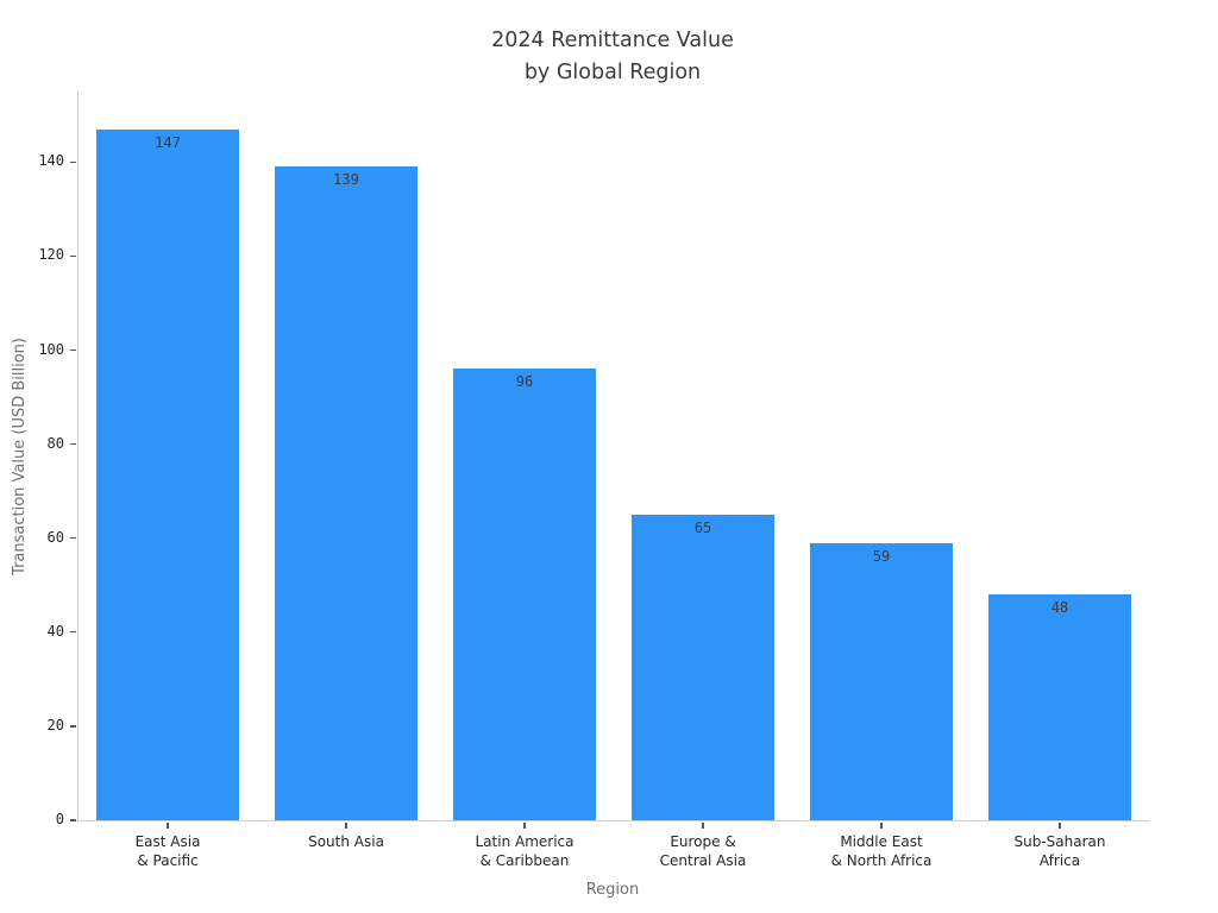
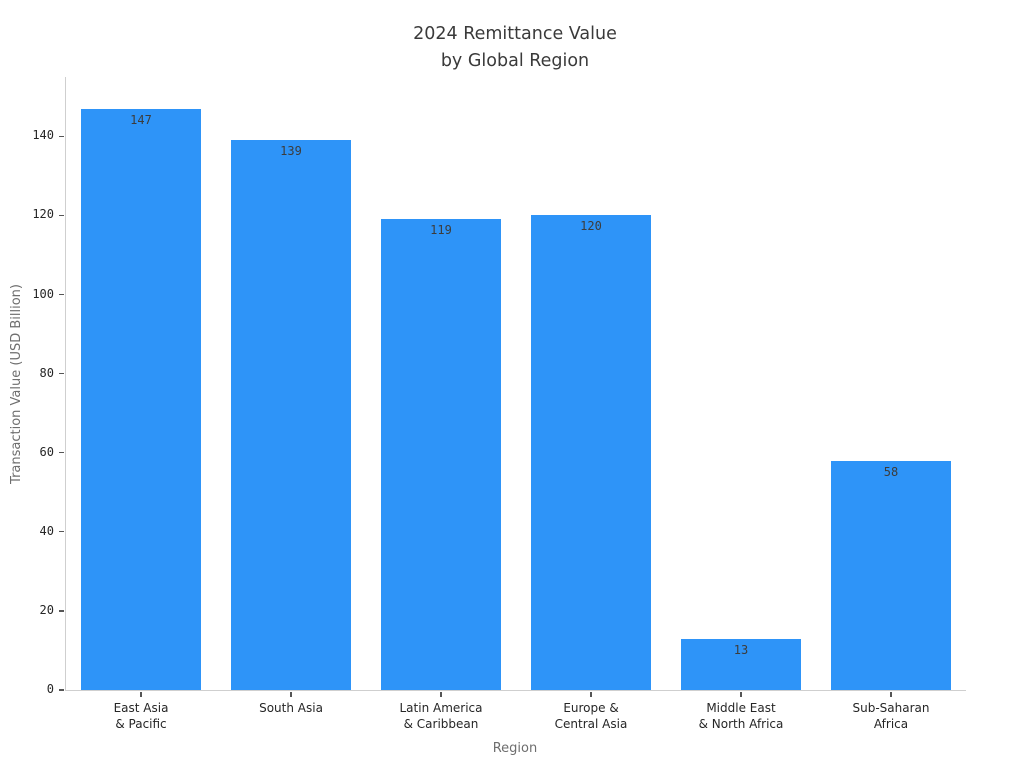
Latin America & Caribbean: 96 -> 119
Europe & Central Asia: 65 -> 120
Middle East & North Africa: 59 -> 13
Sub-Saharan Africa: 48 -> 58
